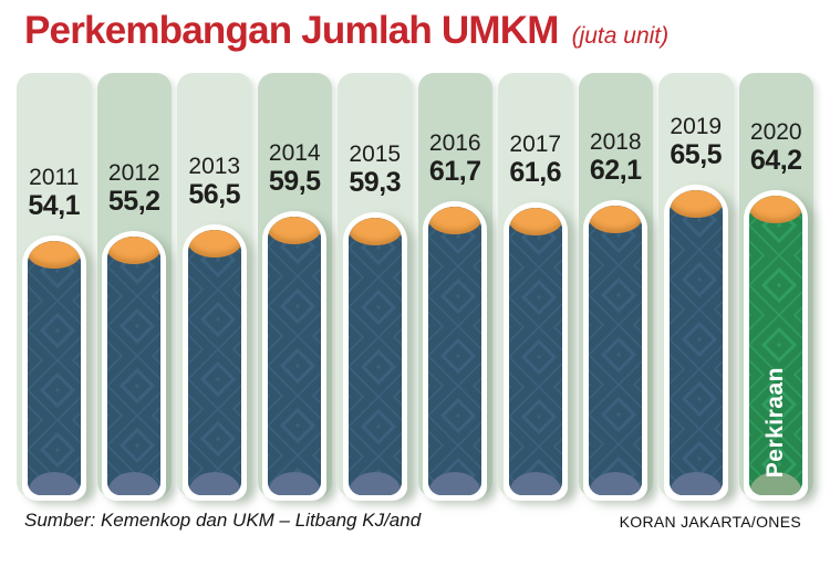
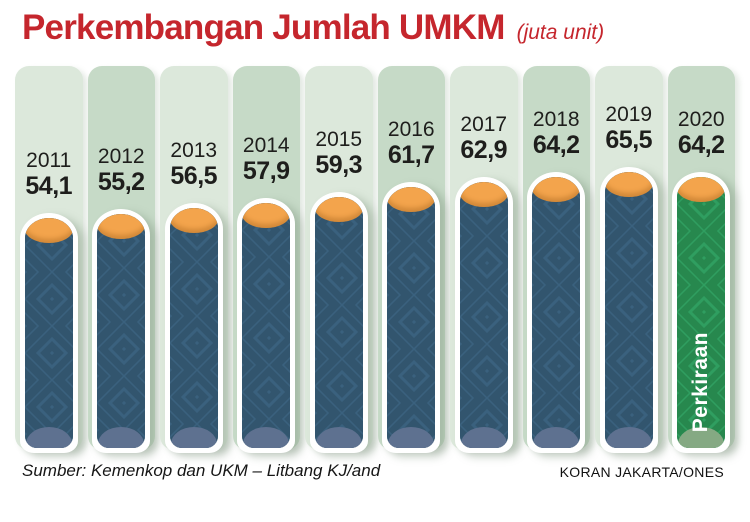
2014: 59,5 -> 57,9
2017: 61,6 -> 62,9
2018: 62,1 -> 64,2
